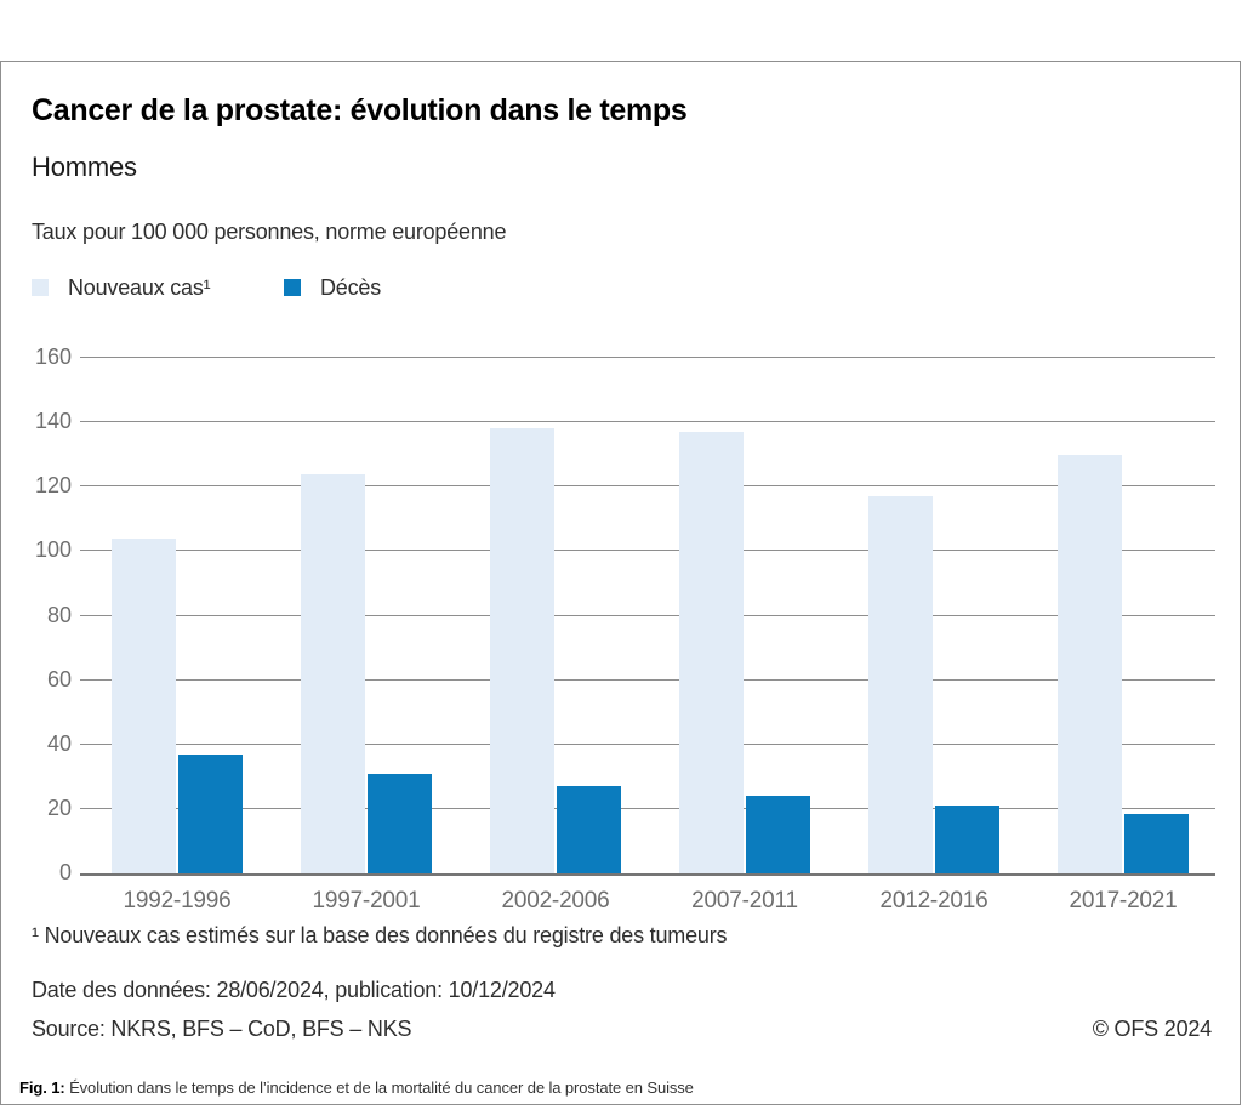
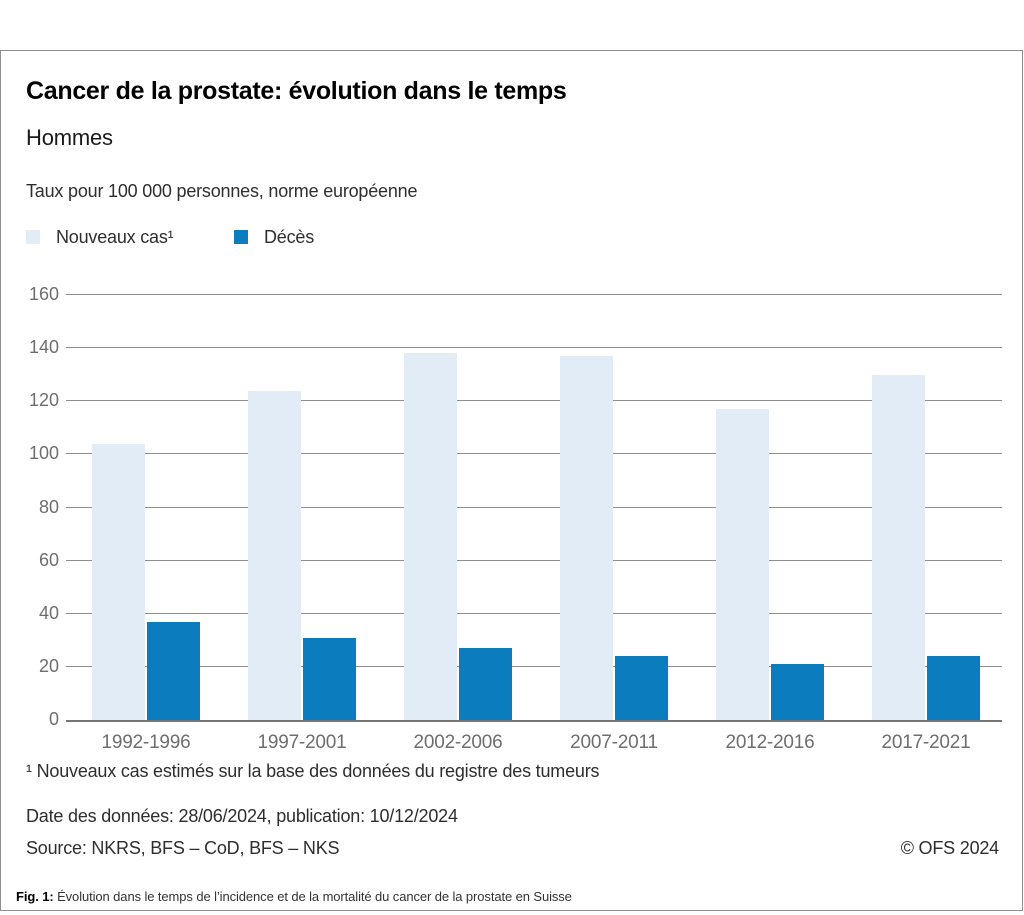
Décès/2017-2021: 18 -> 24
